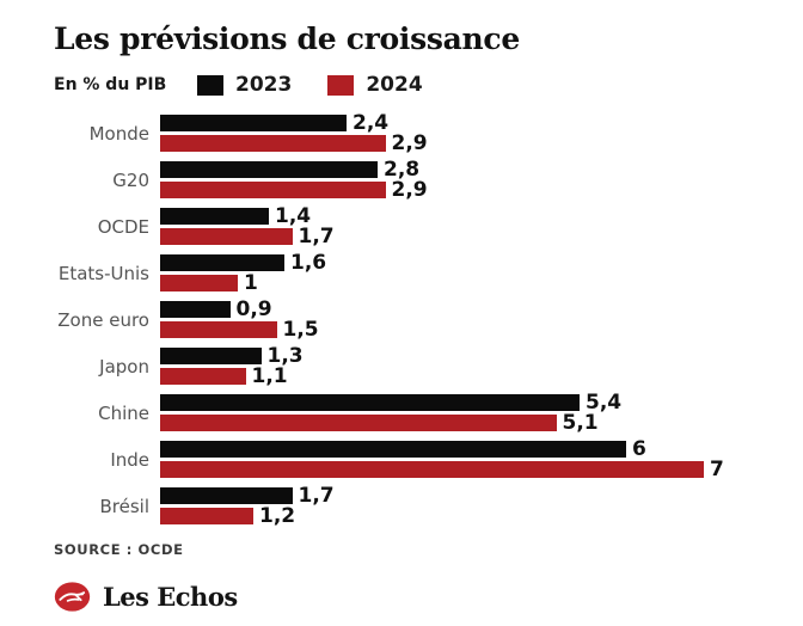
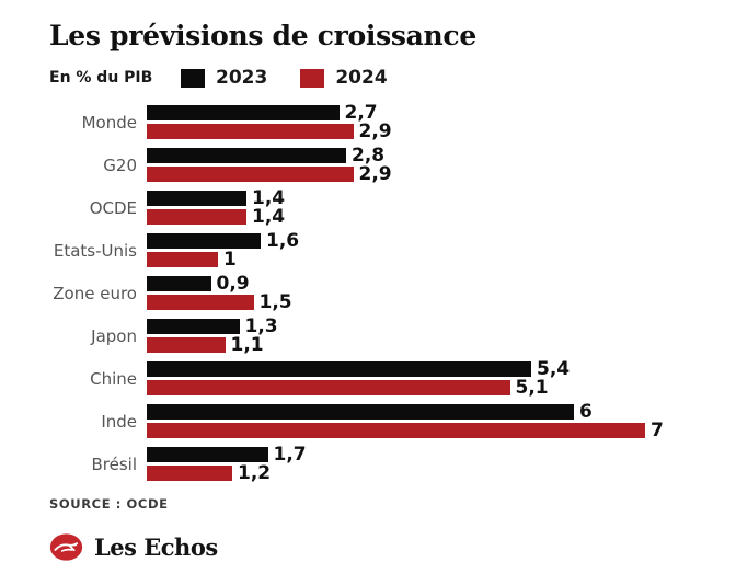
2023/Monde: 2,4 -> 2,7
2024/OCDE: 1,7 -> 1,4
